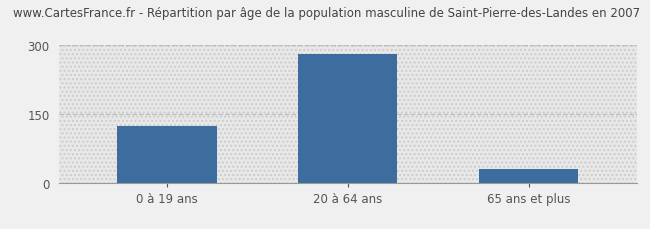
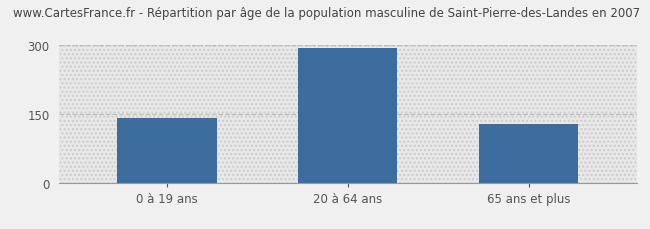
0 à 19 ans: 125 -> 142
20 à 64 ans: 280 -> 294
65 ans et plus: 30 -> 128
